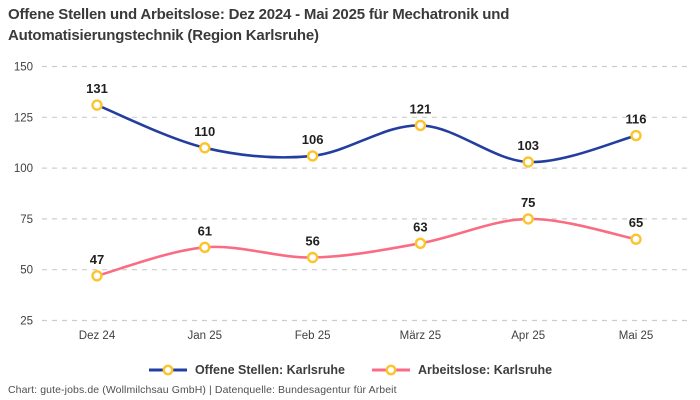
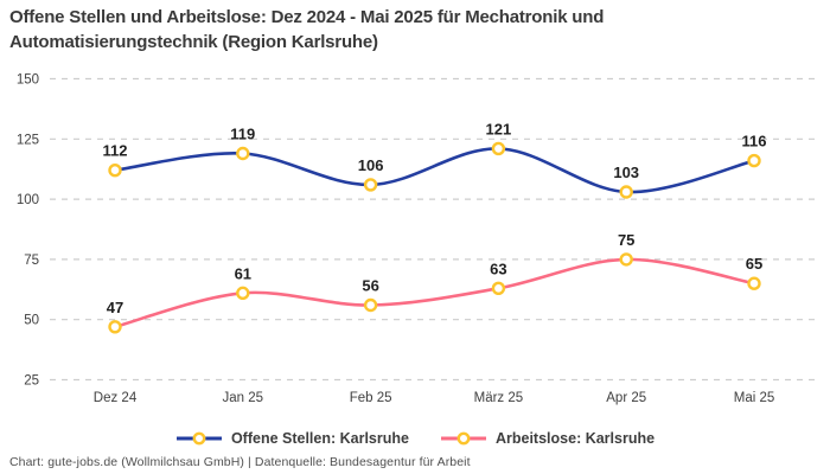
Offene Stellen: Karlsruhe/Dez 24: 131 -> 112
Offene Stellen: Karlsruhe/Jan 25: 110 -> 119
